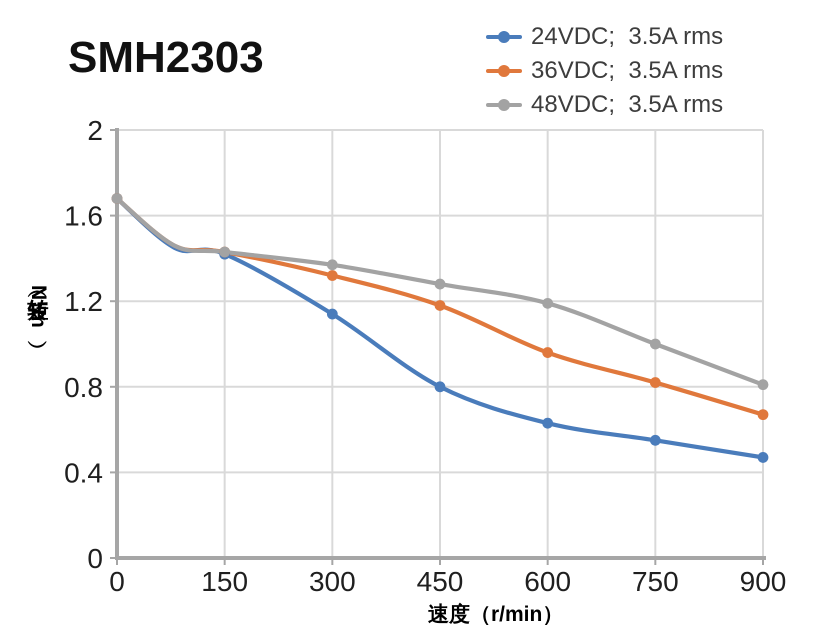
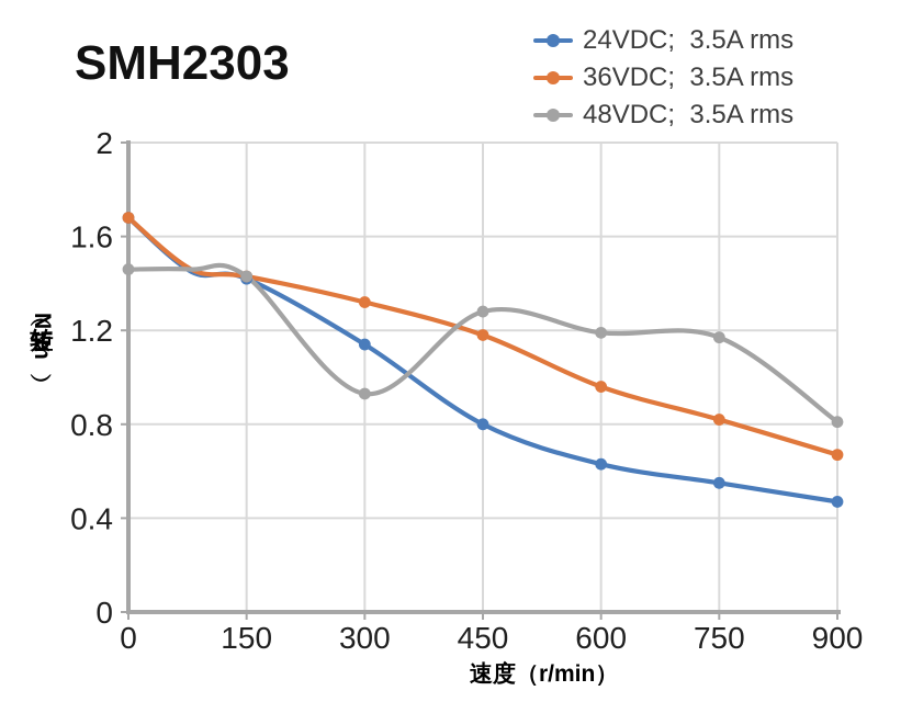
48VDC; 3.5A rms/0: 1.68 -> 1.46
48VDC; 3.5A rms/300: 1.37 -> 0.93
48VDC; 3.5A rms/750: 1.00 -> 1.17
